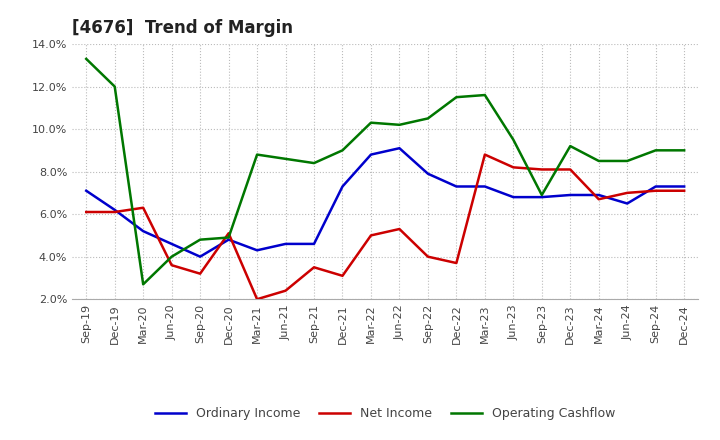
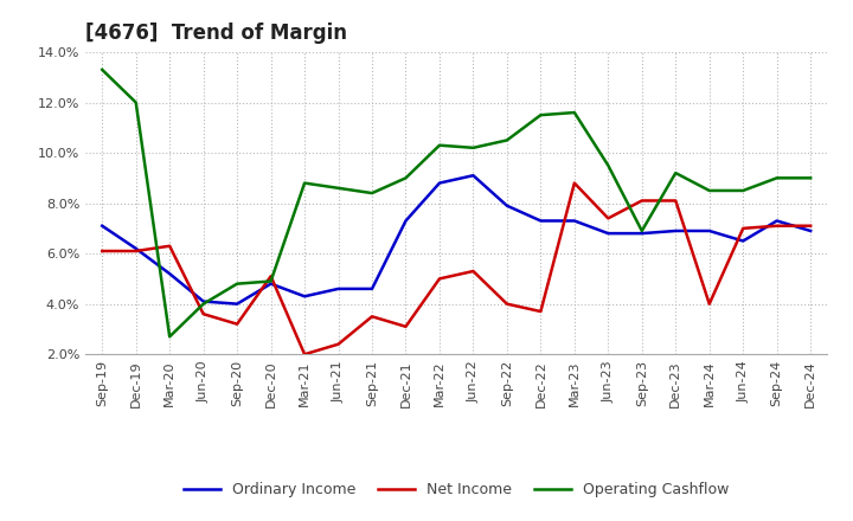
Ordinary Income/Jun-20: 4.6% -> 4.1%
Net Income/Jun-23: 8.2% -> 7.4%
Net Income/Mar-24: 6.7% -> 4.0%
Ordinary Income/Dec-24: 7.3% -> 6.9%
